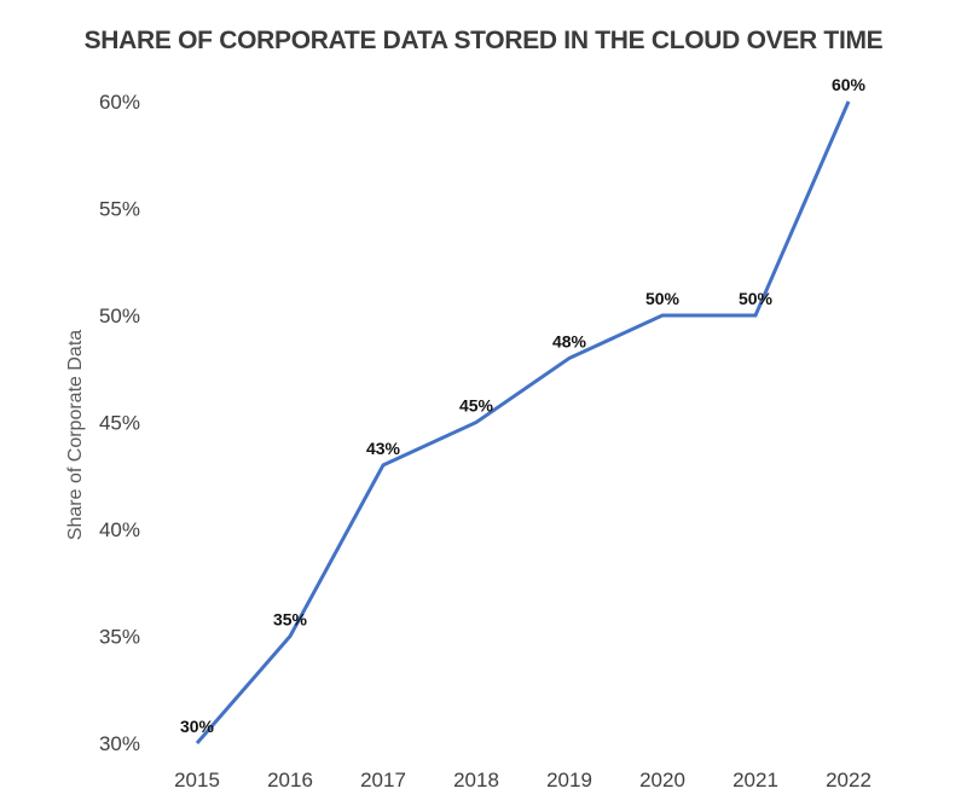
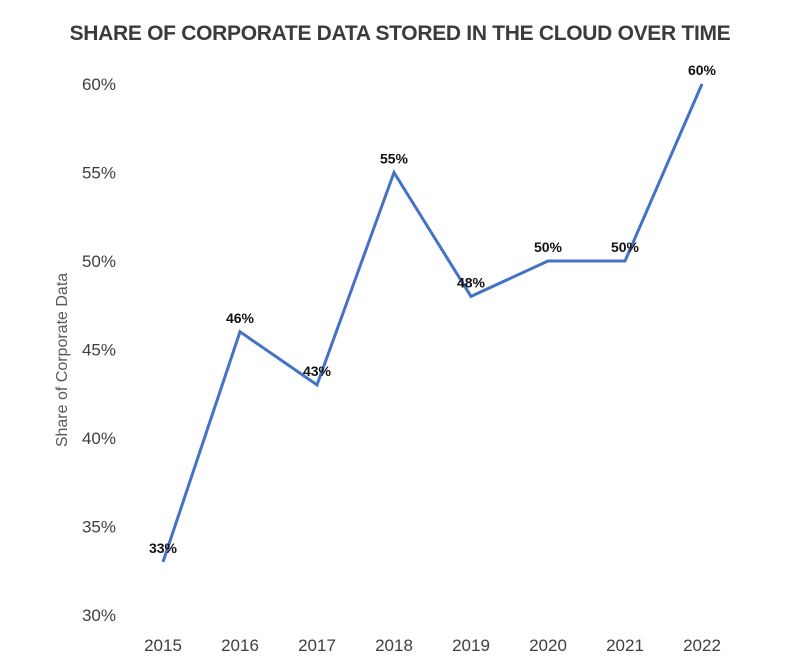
2015: 30% -> 33%
2016: 35% -> 46%
2018: 45% -> 55%
